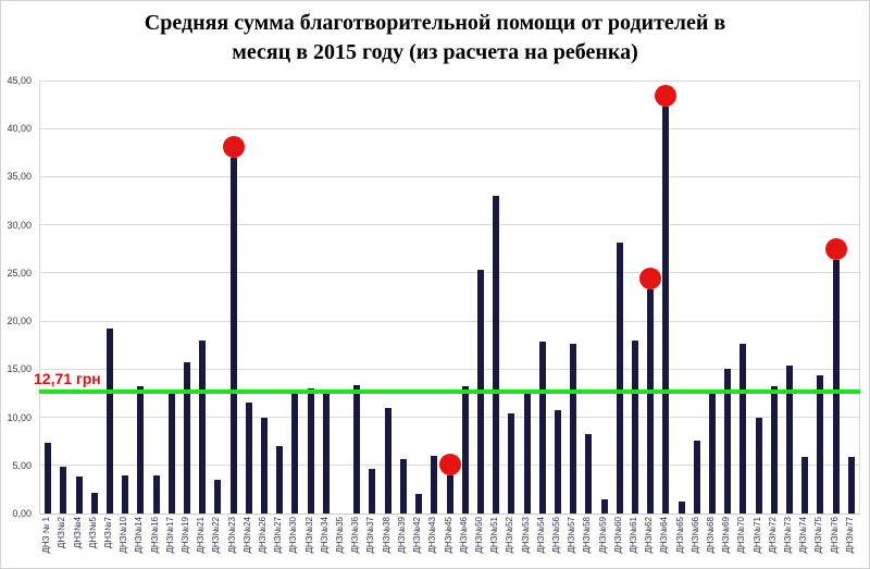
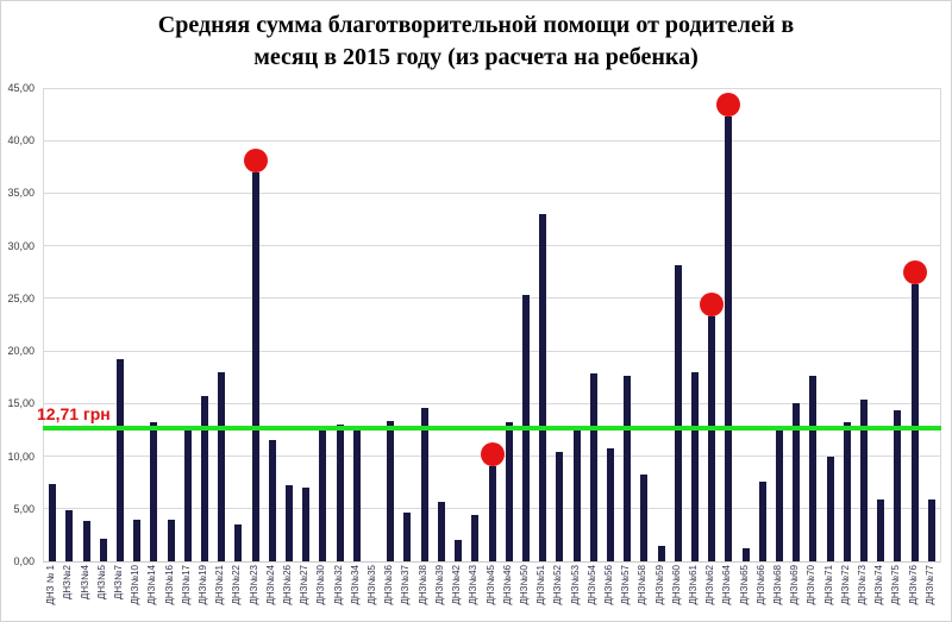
ДНЗ№26: 10 -> 7
ДНЗ№38: 11 -> 15
ДНЗ№43: 6 -> 4
ДНЗ№45: 4 -> 9
